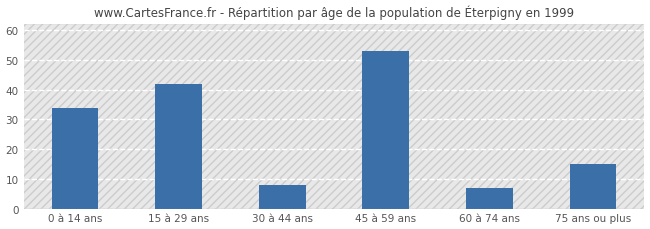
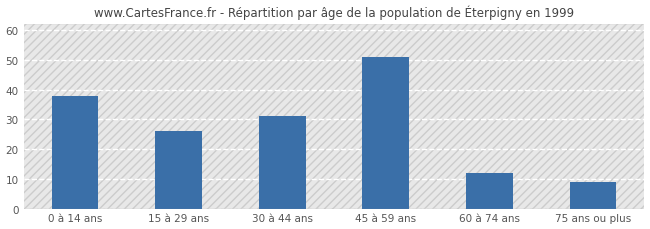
0 à 14 ans: 34 -> 38
15 à 29 ans: 42 -> 26
30 à 44 ans: 8 -> 31
45 à 59 ans: 53 -> 51
60 à 74 ans: 7 -> 12
75 ans ou plus: 15 -> 9
